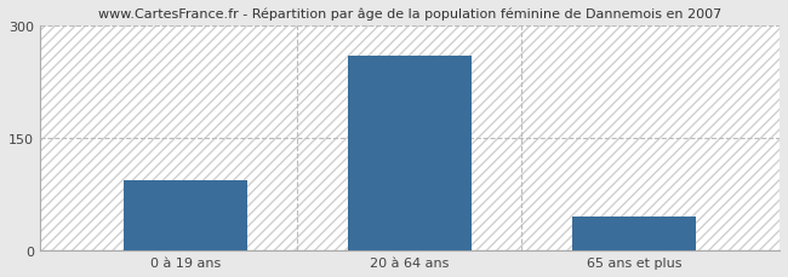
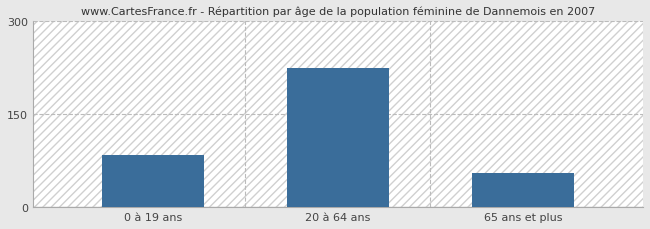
0 à 19 ans: 94 -> 85
20 à 64 ans: 260 -> 225
65 ans et plus: 46 -> 55
